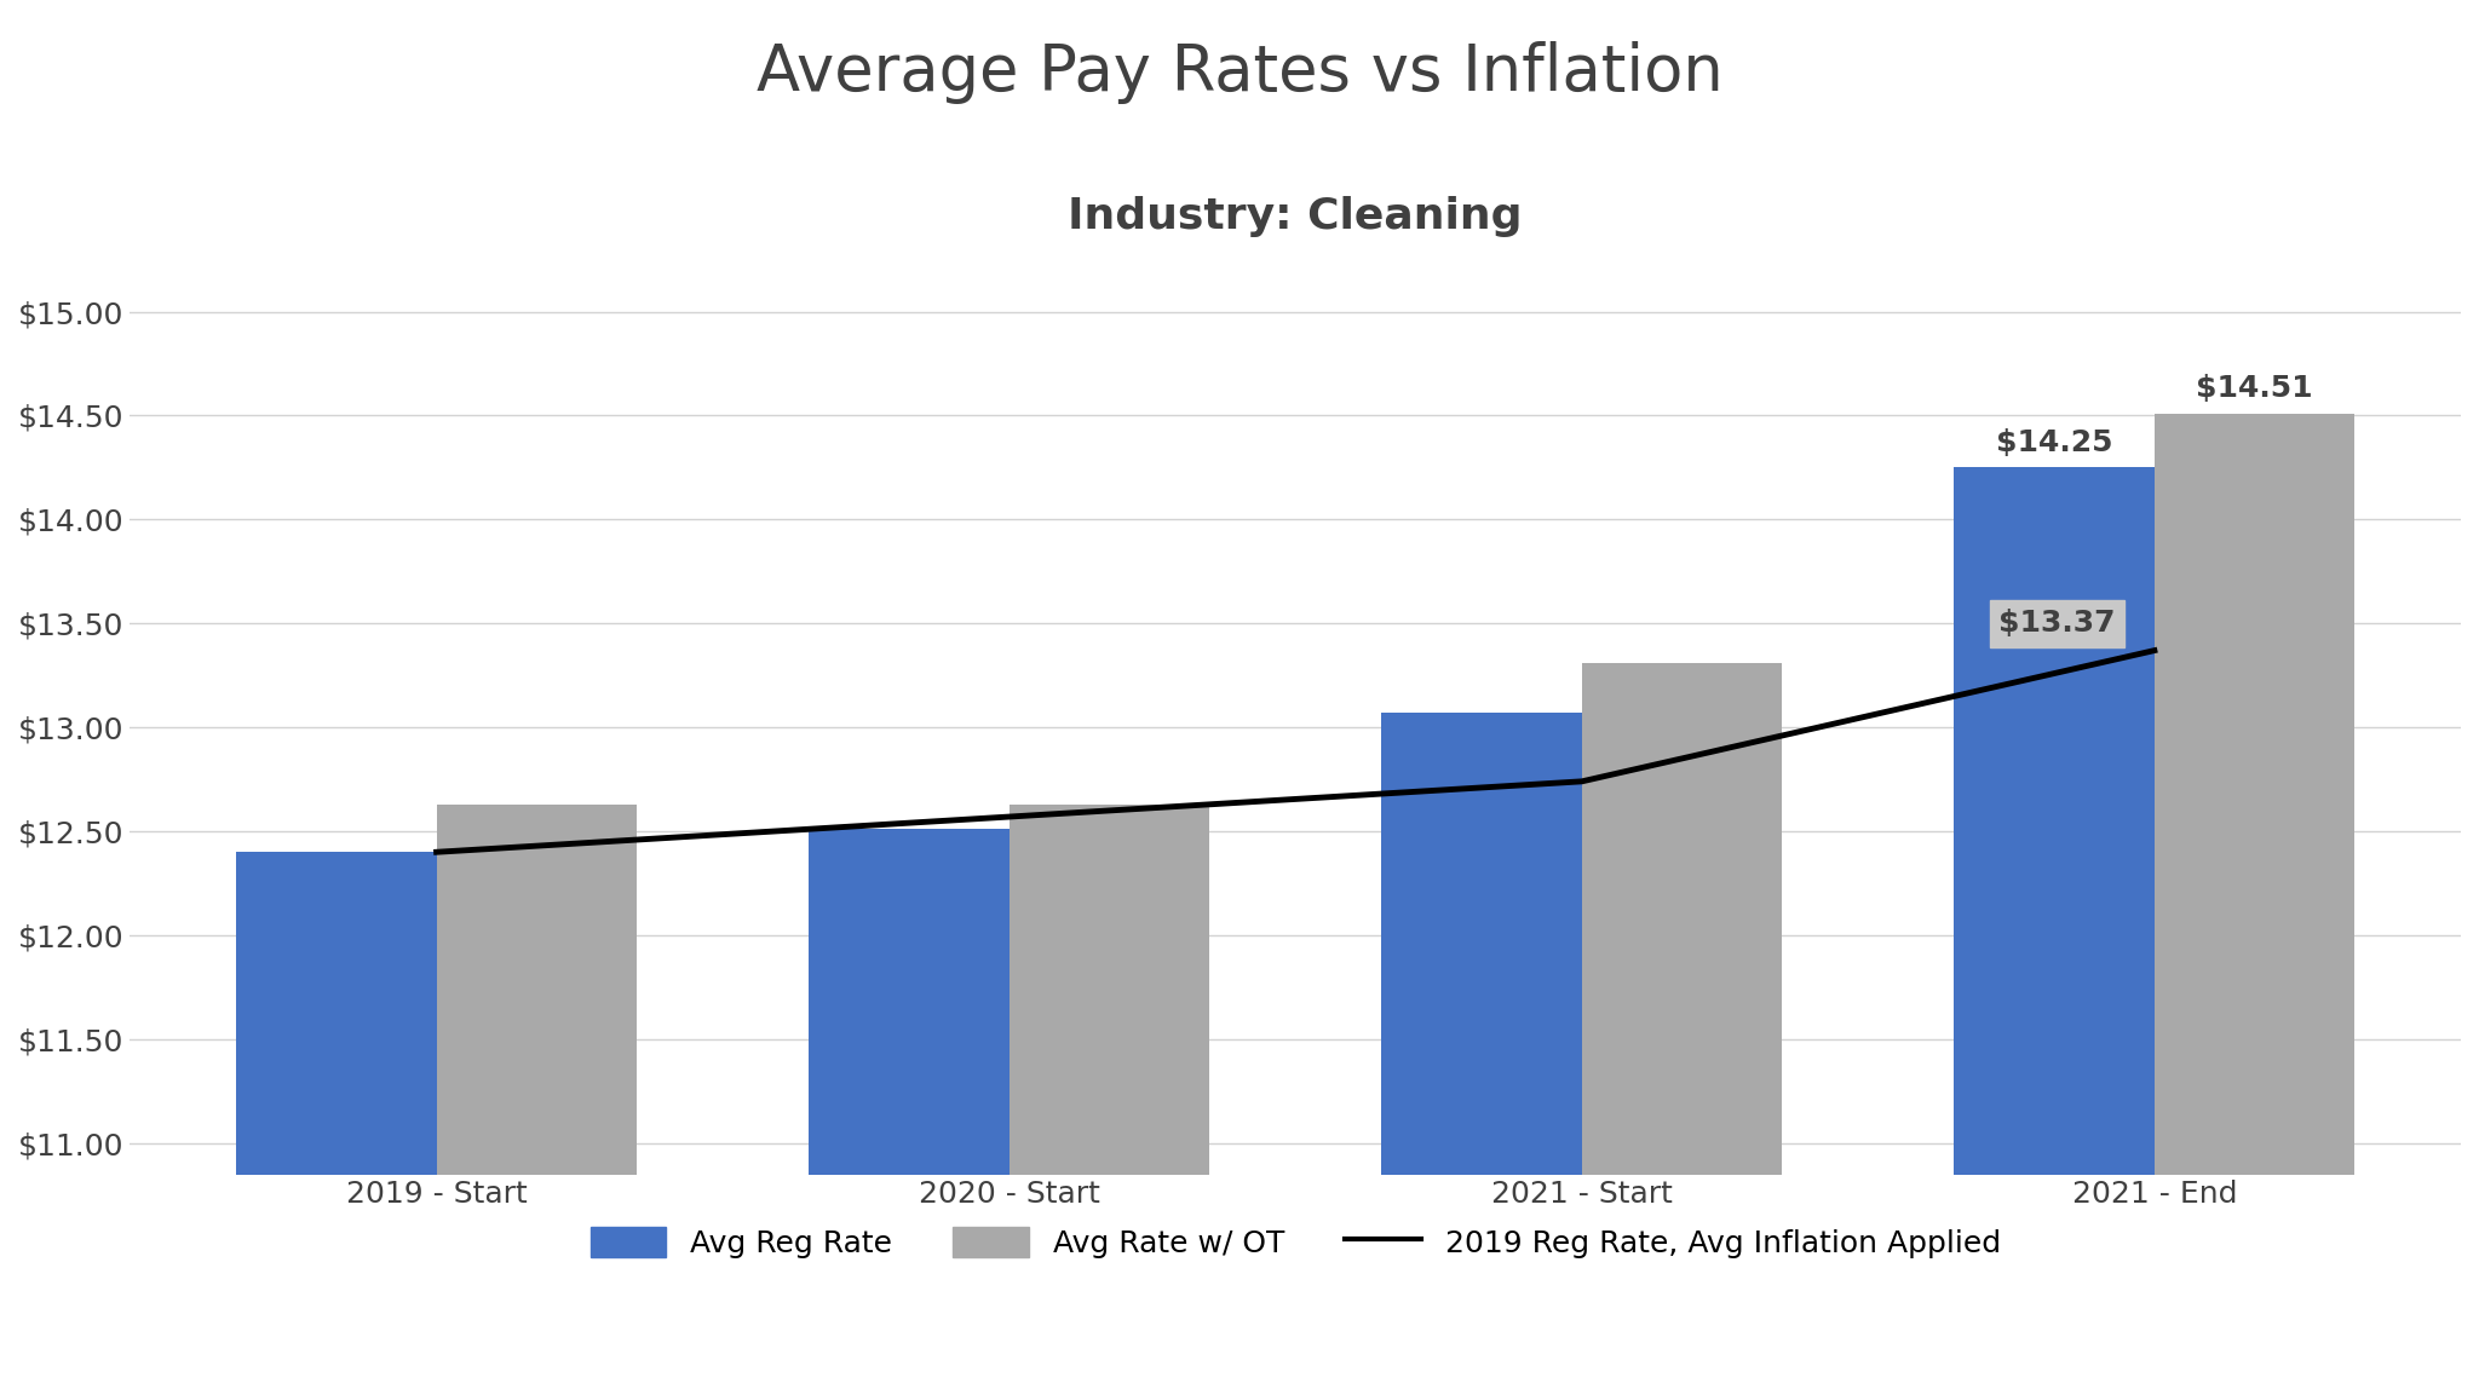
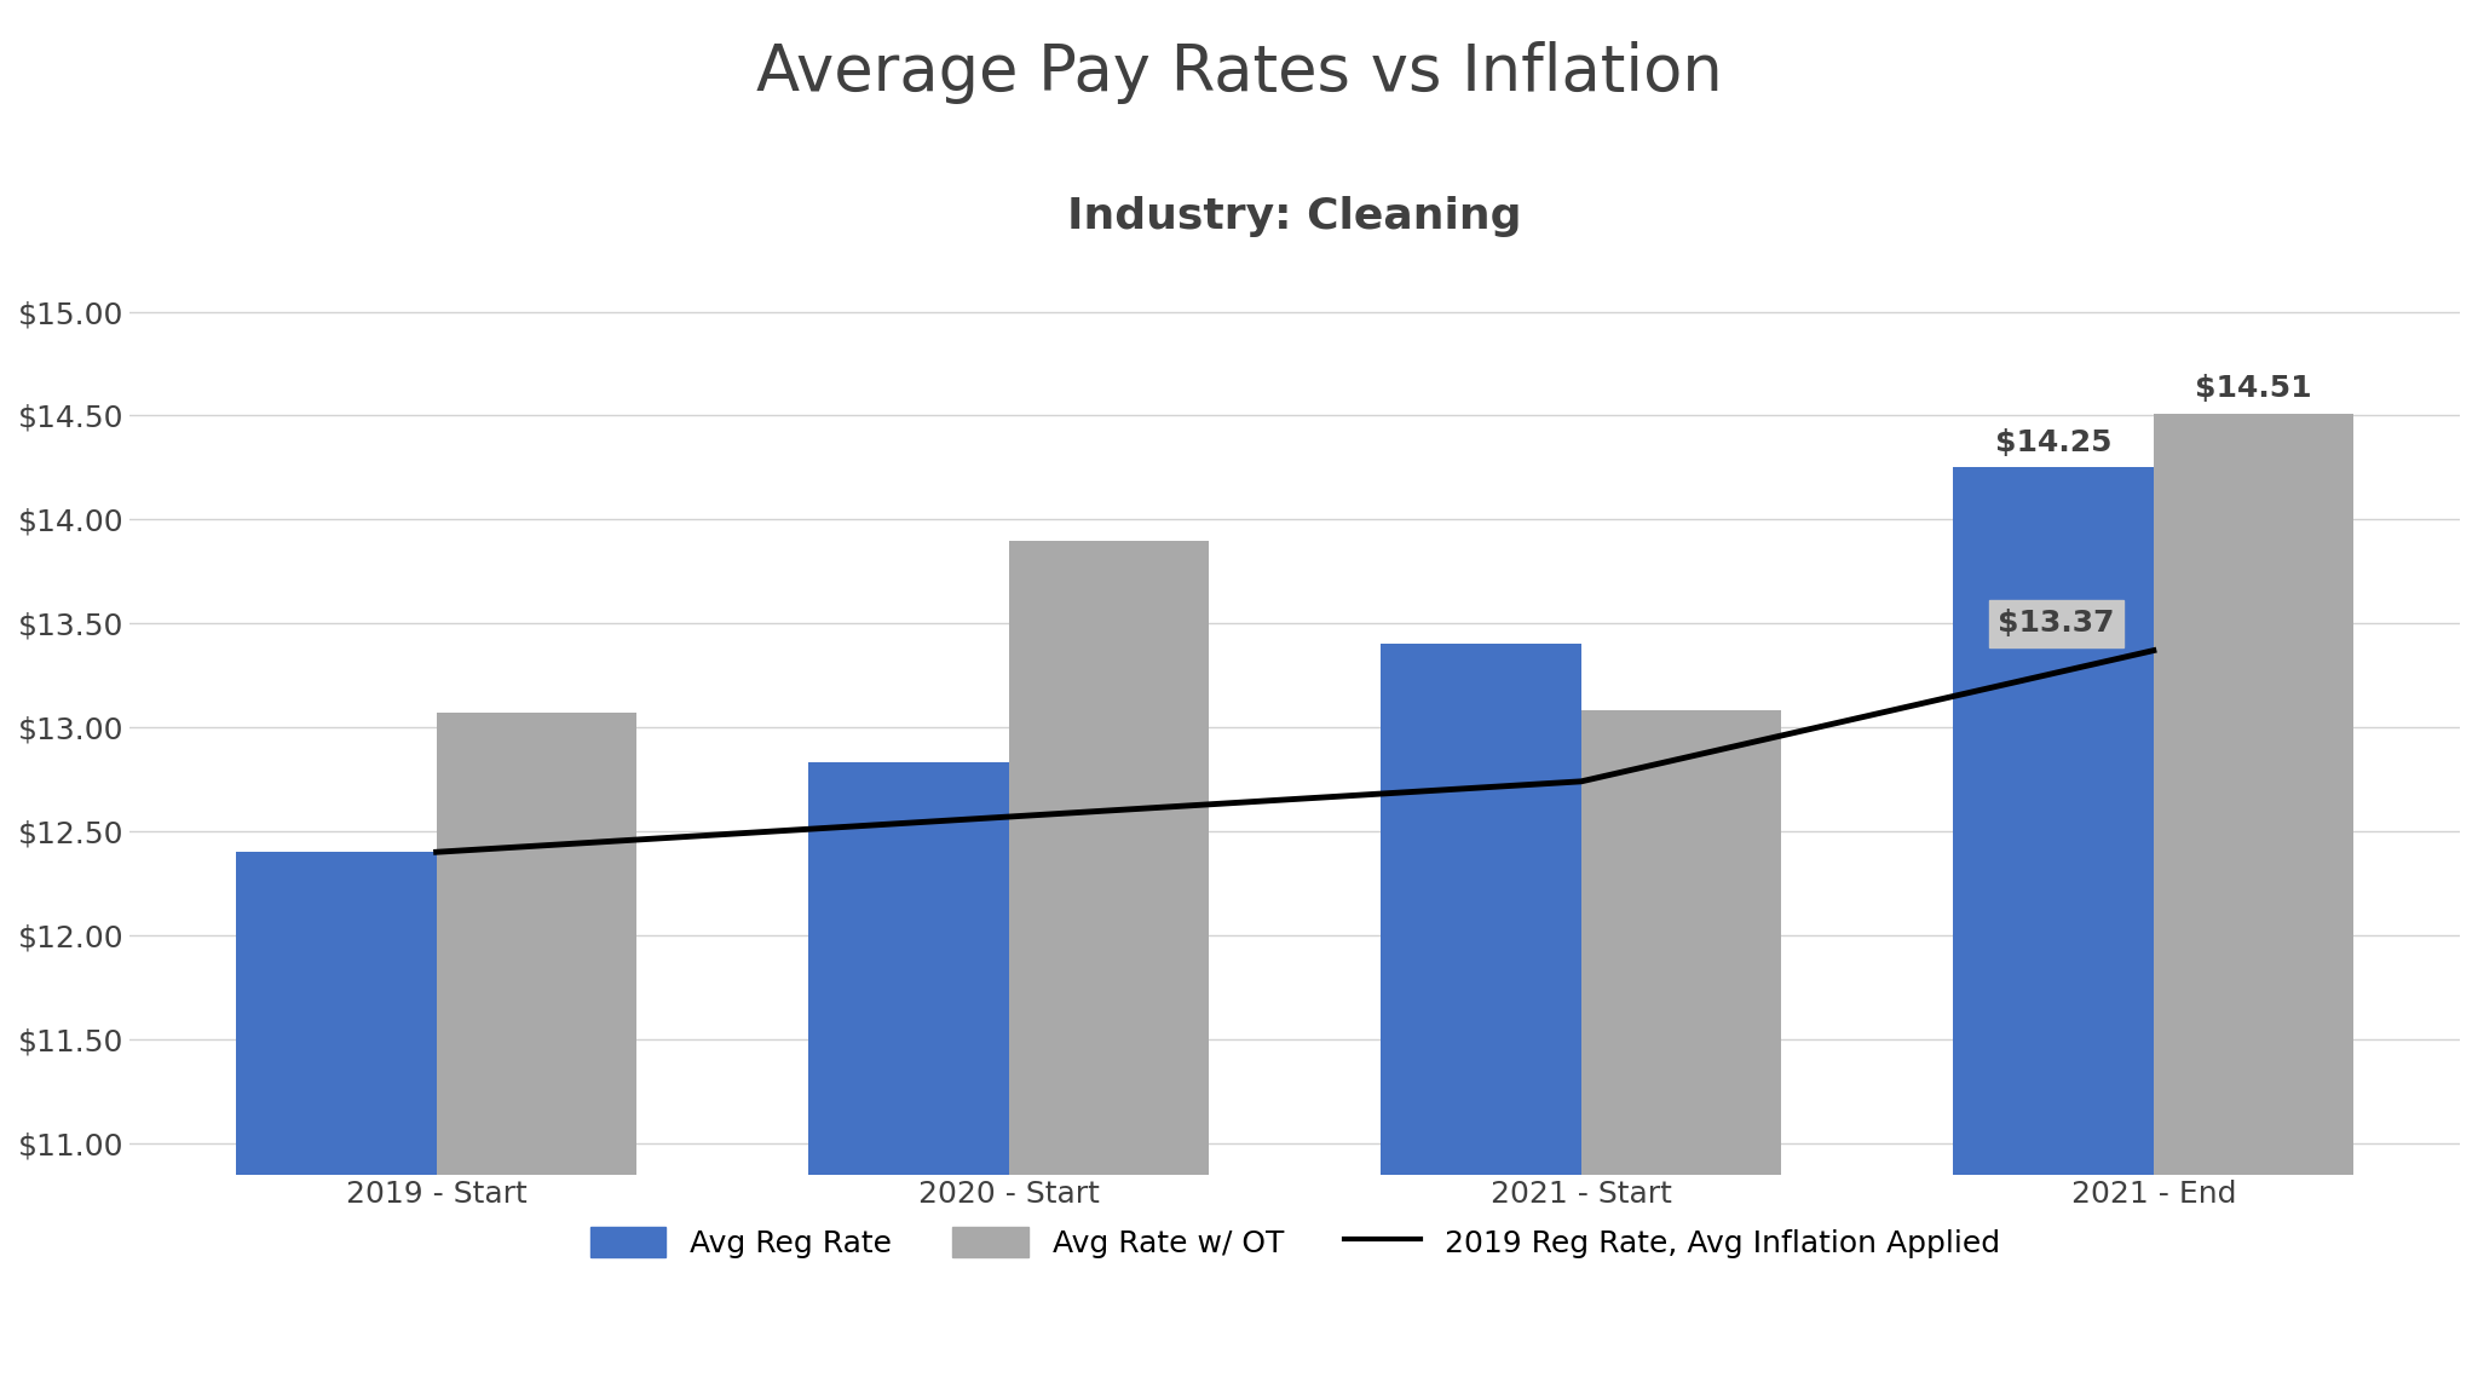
Avg Rate w/ OT/2019 - Start: $12.63 -> $13.07
Avg Reg Rate/2020 - Start: $12.51 -> $12.83
Avg Rate w/ OT/2020 - Start: $12.63 -> $13.90
Avg Reg Rate/2021 - Start: $13.07 -> $13.40
Avg Rate w/ OT/2021 - Start: $13.31 -> $13.08
